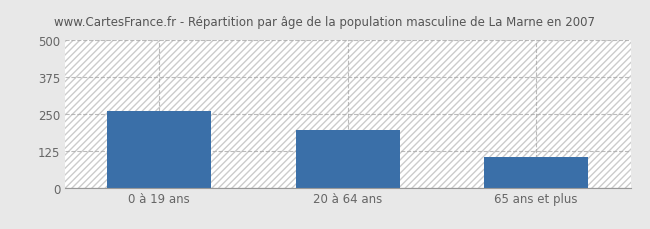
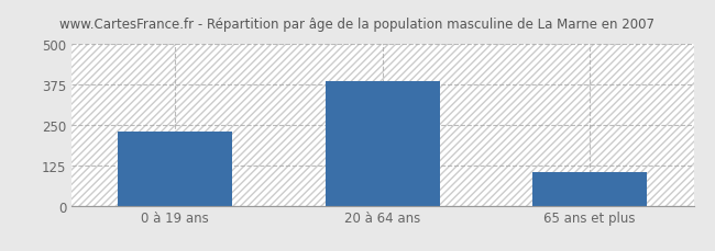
0 à 19 ans: 260 -> 228
20 à 64 ans: 195 -> 385
